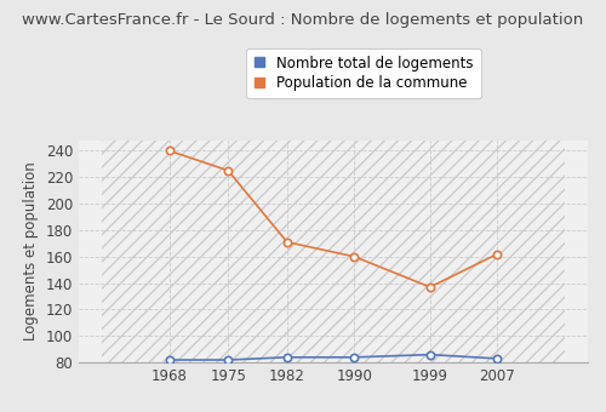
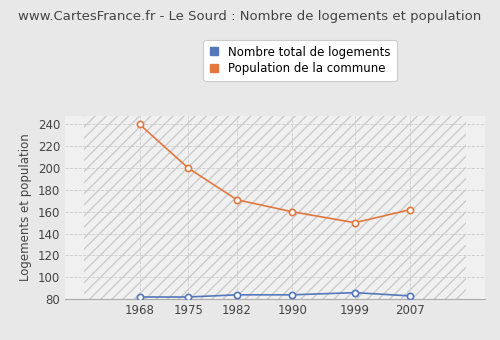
Population de la commune/1975: 225 -> 200
Population de la commune/1999: 137 -> 150
